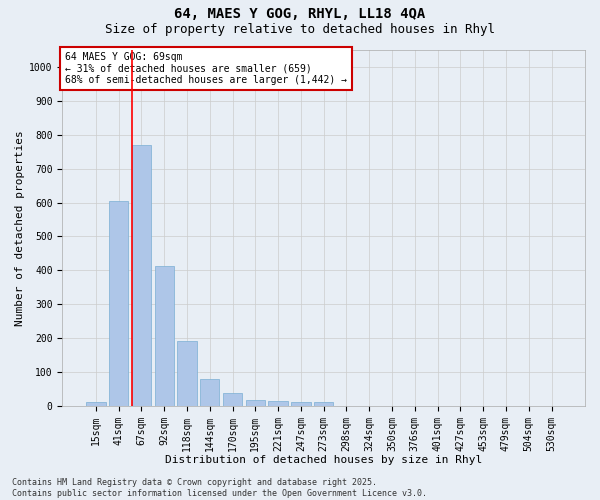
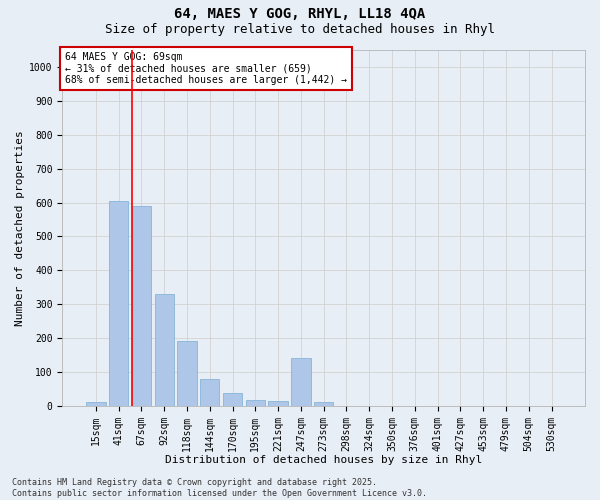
67sqm: 770 -> 590
92sqm: 413 -> 330
247sqm: 12 -> 140
